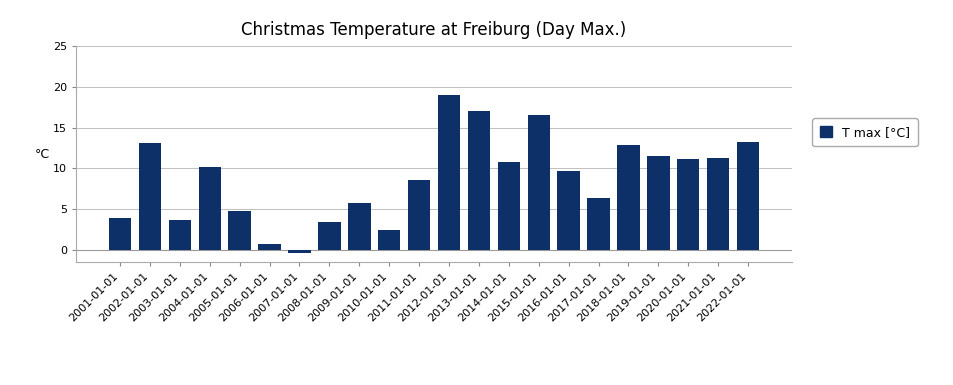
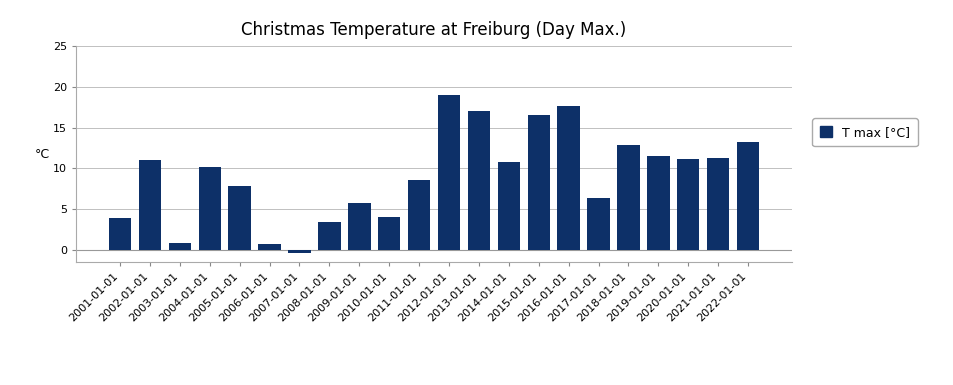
2002-01-01: 13.1 -> 11.0
2003-01-01: 3.6 -> 0.8
2005-01-01: 4.8 -> 7.8
2010-01-01: 2.4 -> 4.0
2016-01-01: 9.7 -> 17.6
